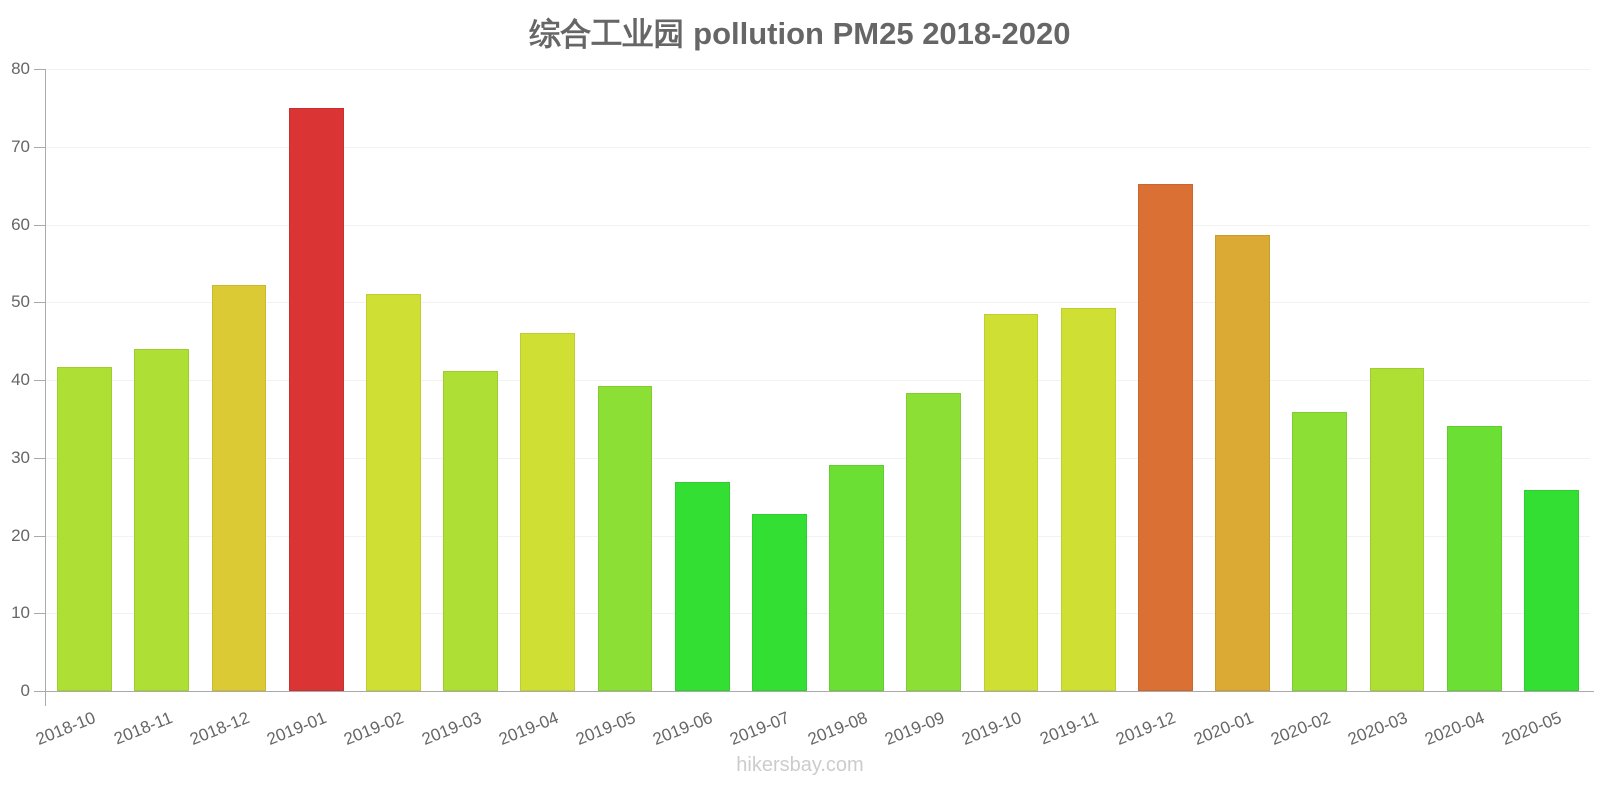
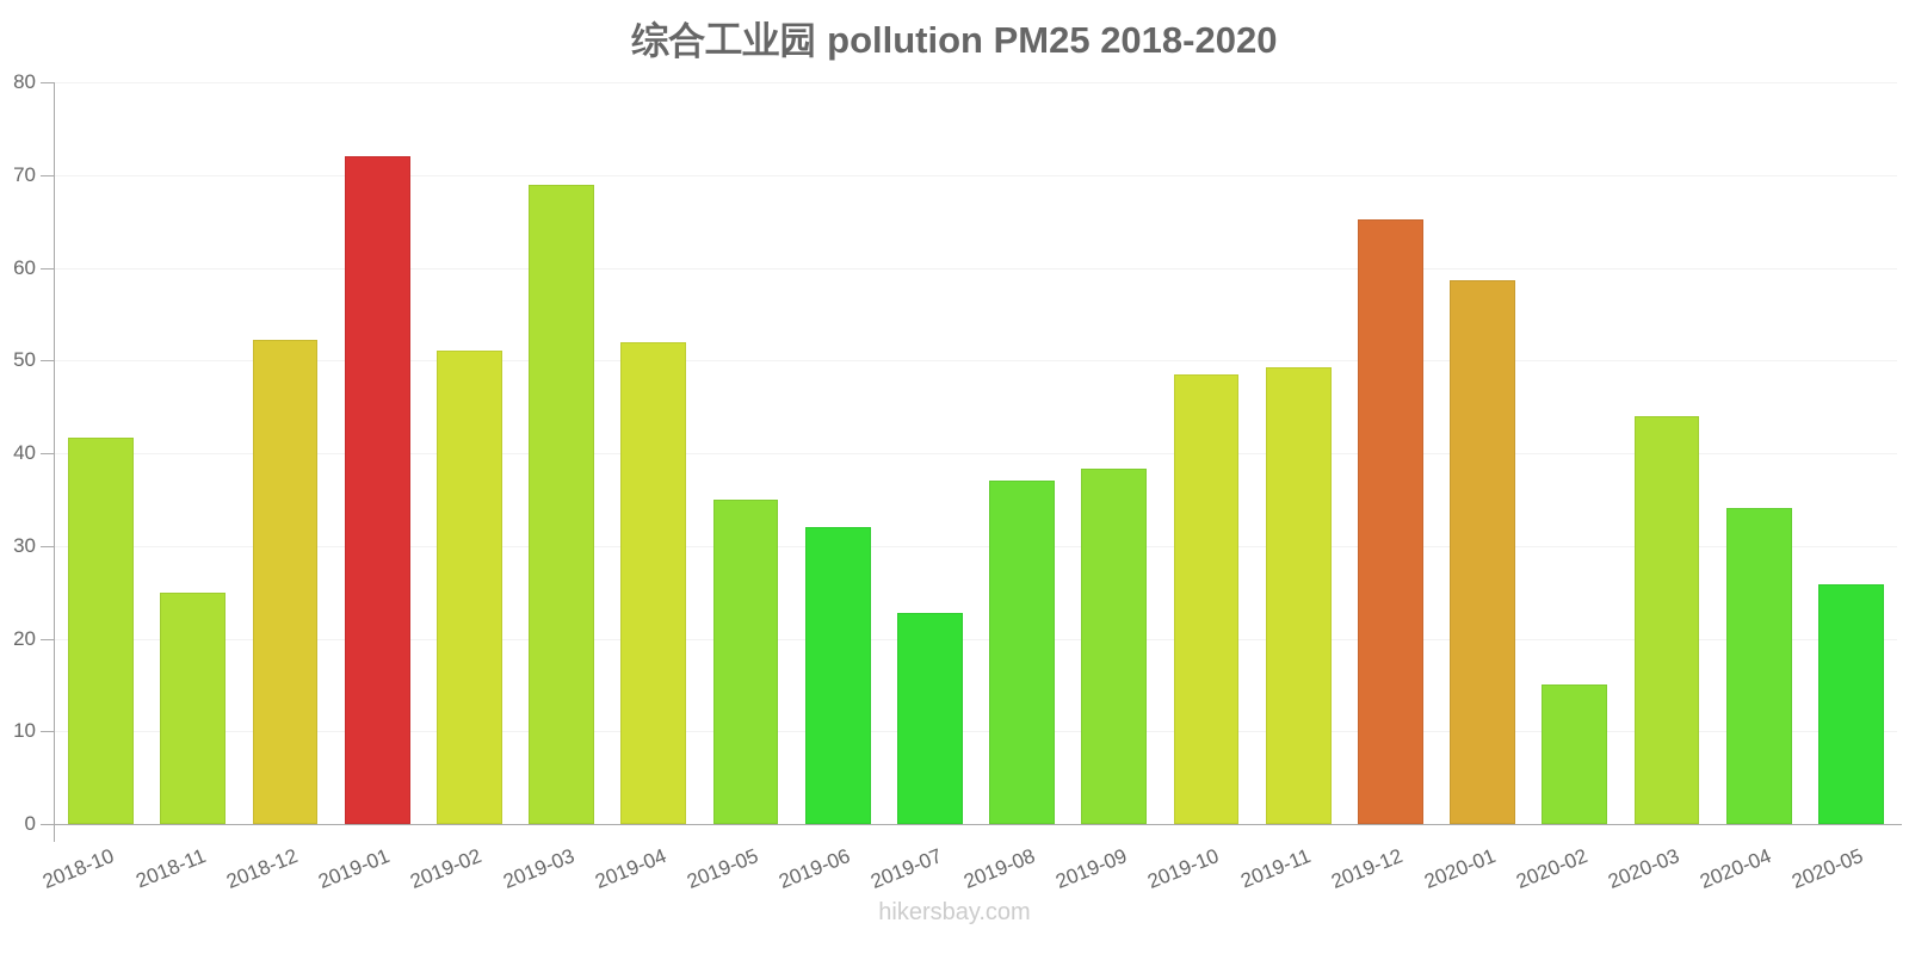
2018-11: 44 -> 25
2019-01: 75 -> 72
2019-03: 41 -> 69
2019-04: 46 -> 52
2019-05: 39 -> 35
2019-06: 27 -> 32
2019-08: 29 -> 37
2020-02: 36 -> 15
2020-03: 42 -> 44
